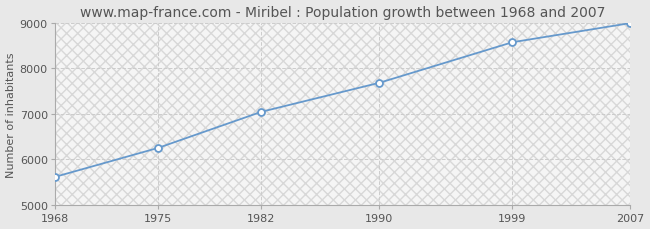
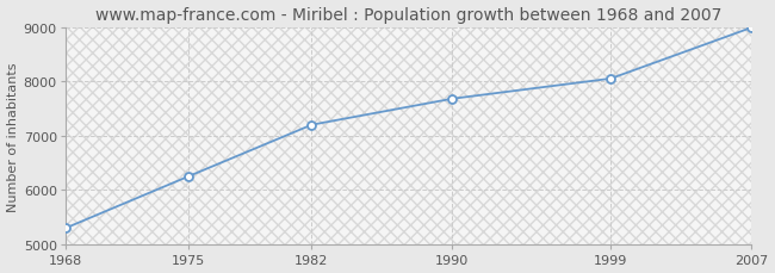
1968: 5620 -> 5300
1982: 7040 -> 7200
1999: 8570 -> 8050
